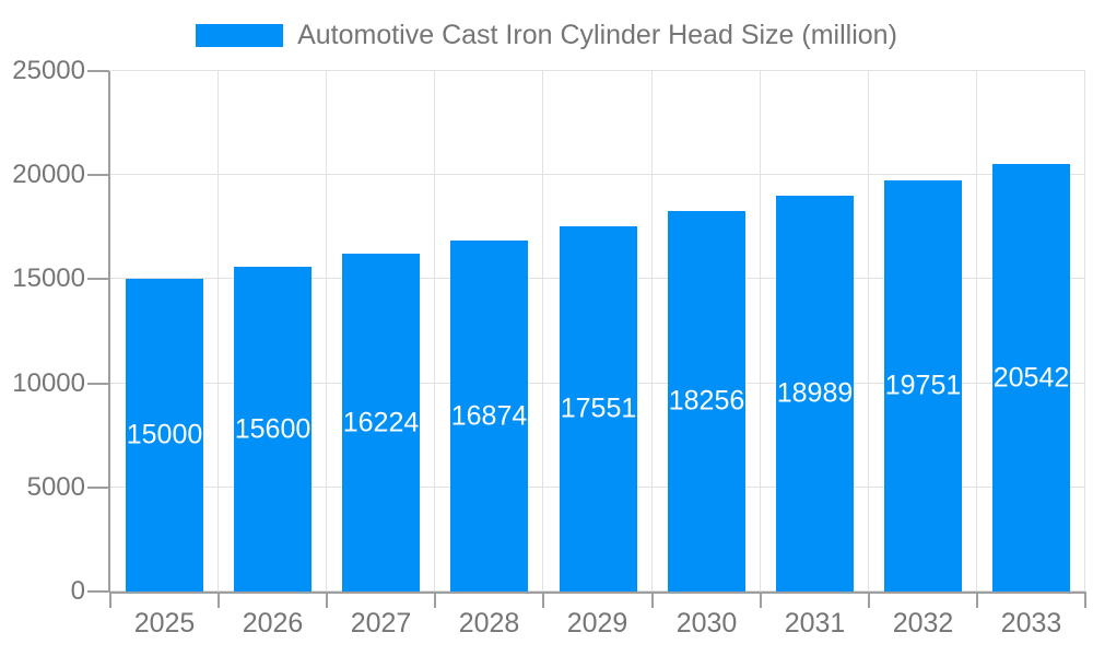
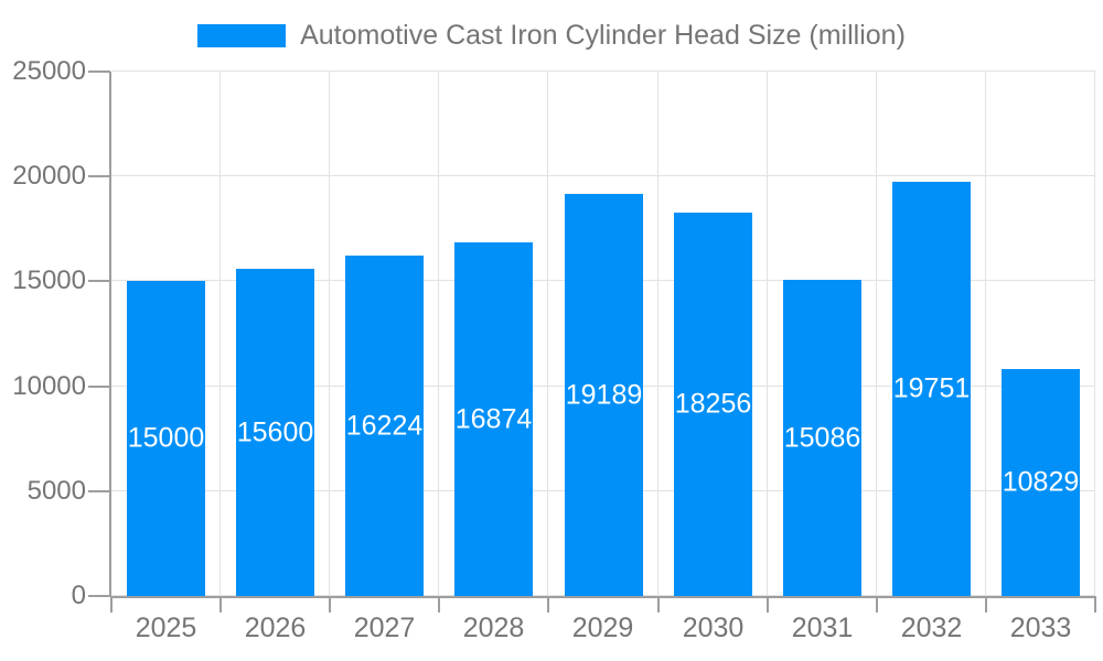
2029: 17551 -> 19189
2031: 18989 -> 15086
2033: 20542 -> 10829
